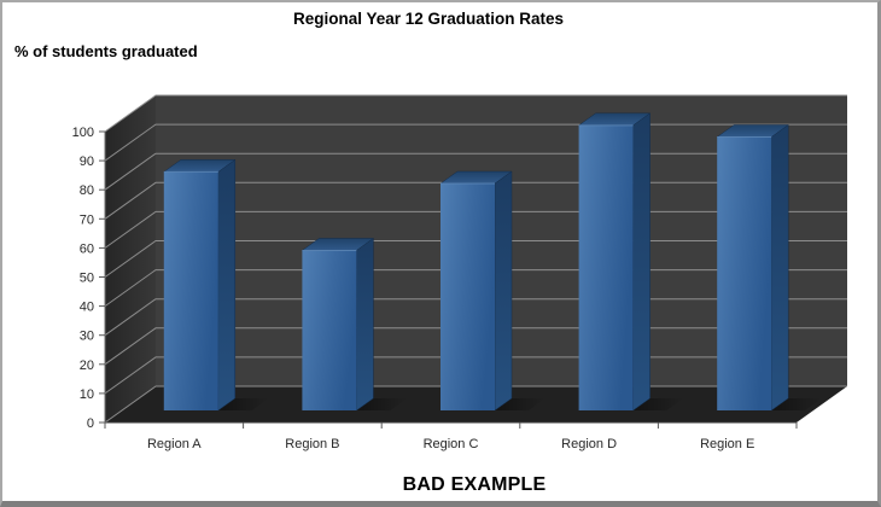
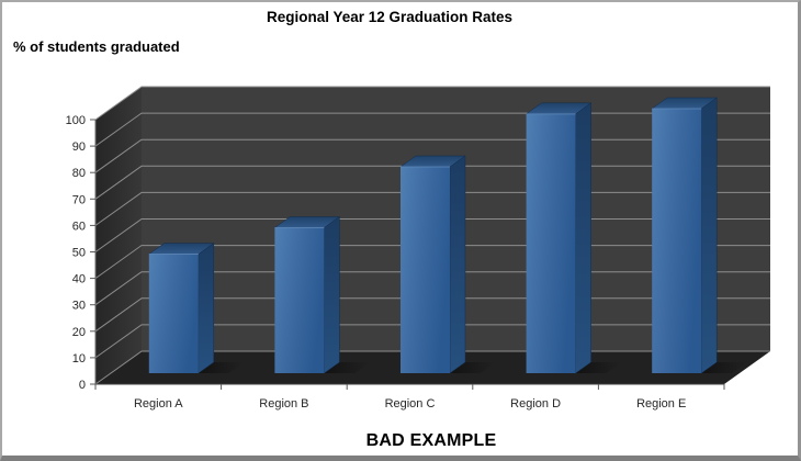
Region A: 82 -> 45
Region E: 94 -> 100
